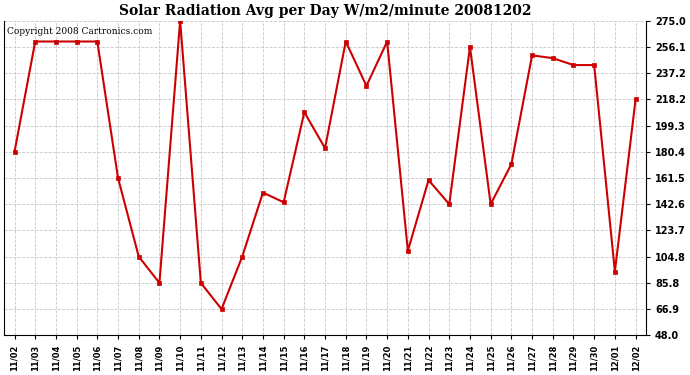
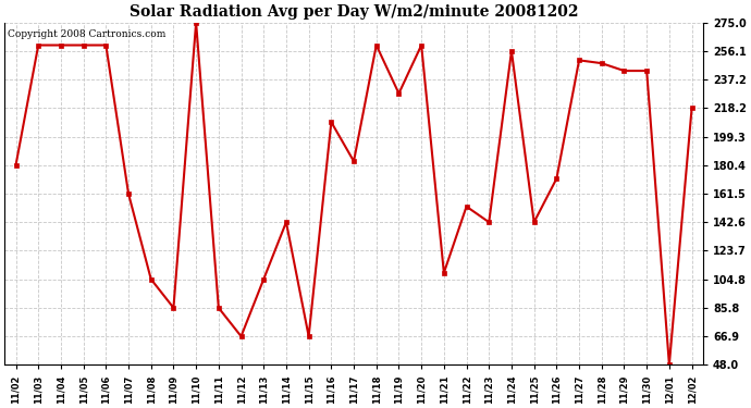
11/14: 151 -> 143
11/15: 144 -> 67
11/22: 160 -> 153
12/01: 94 -> 48
